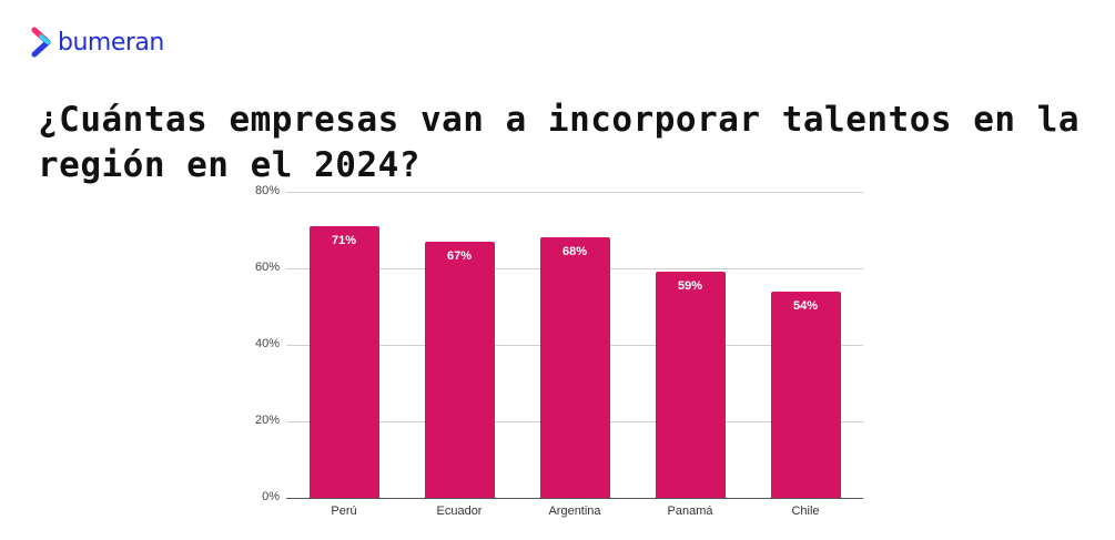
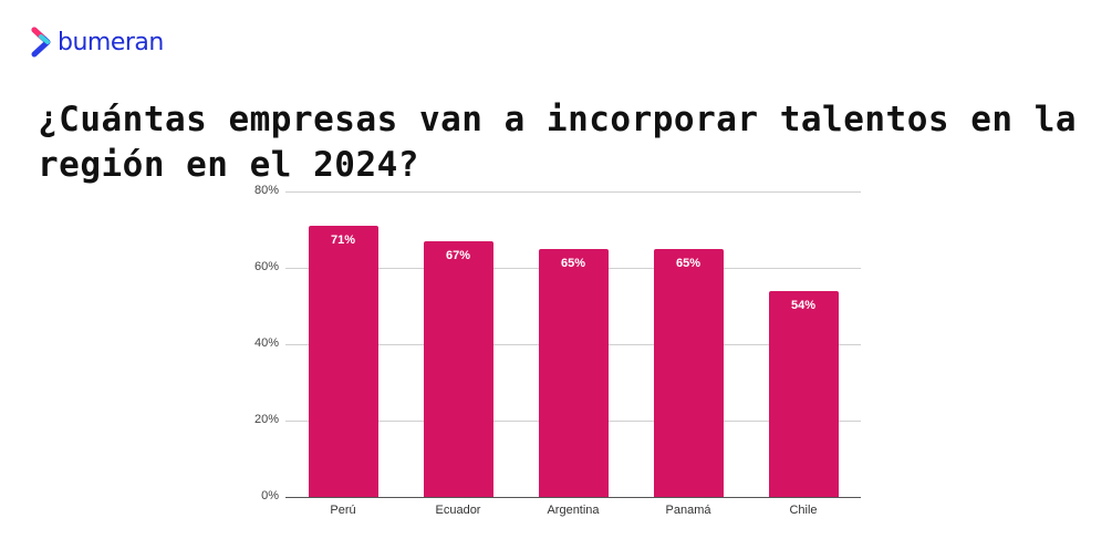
Argentina: 68% -> 65%
Panamá: 59% -> 65%
